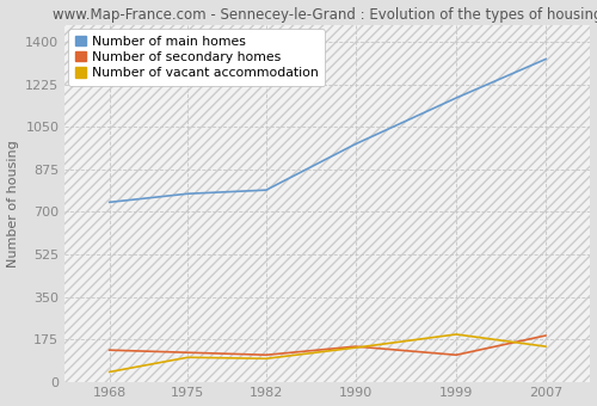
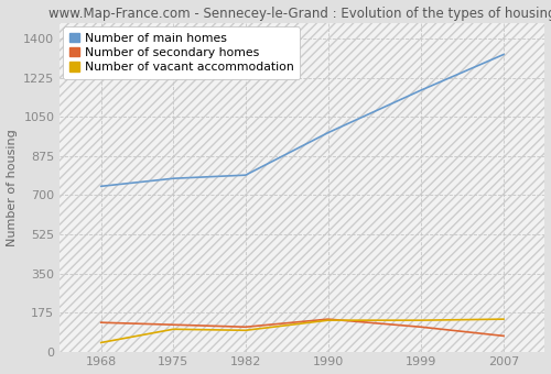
Number of vacant accommodation/1999: 195 -> 140
Number of secondary homes/2007: 190 -> 70
